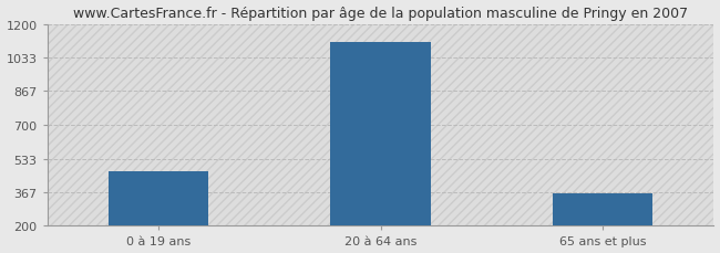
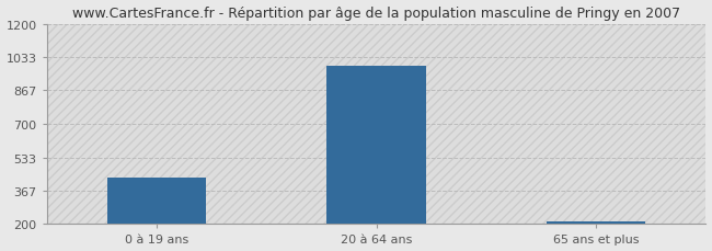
0 à 19 ans: 470 -> 430
20 à 64 ans: 1110 -> 990
65 ans et plus: 360 -> 210
